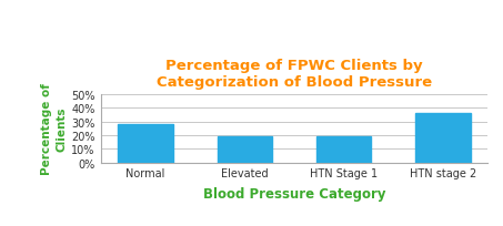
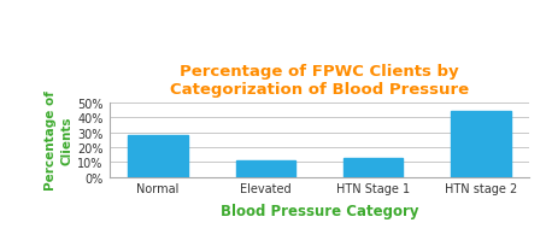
Elevated: 19% -> 11%
HTN Stage 1: 19% -> 13%
HTN stage 2: 36% -> 44%
